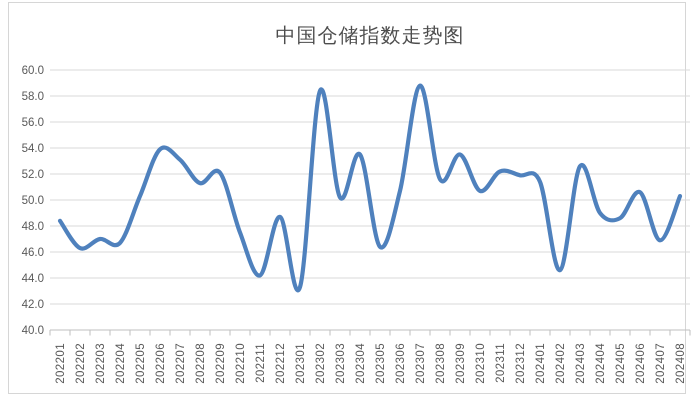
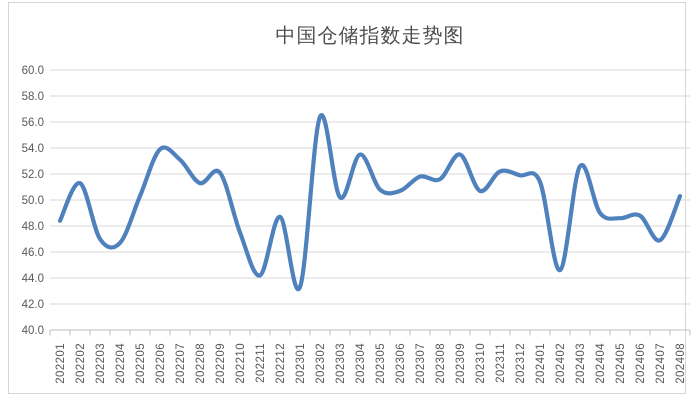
202202: 46.3 -> 51.3
202302: 58.4 -> 56.4
202305: 46.4 -> 50.8
202307: 58.8 -> 51.8
202406: 50.6 -> 48.8
